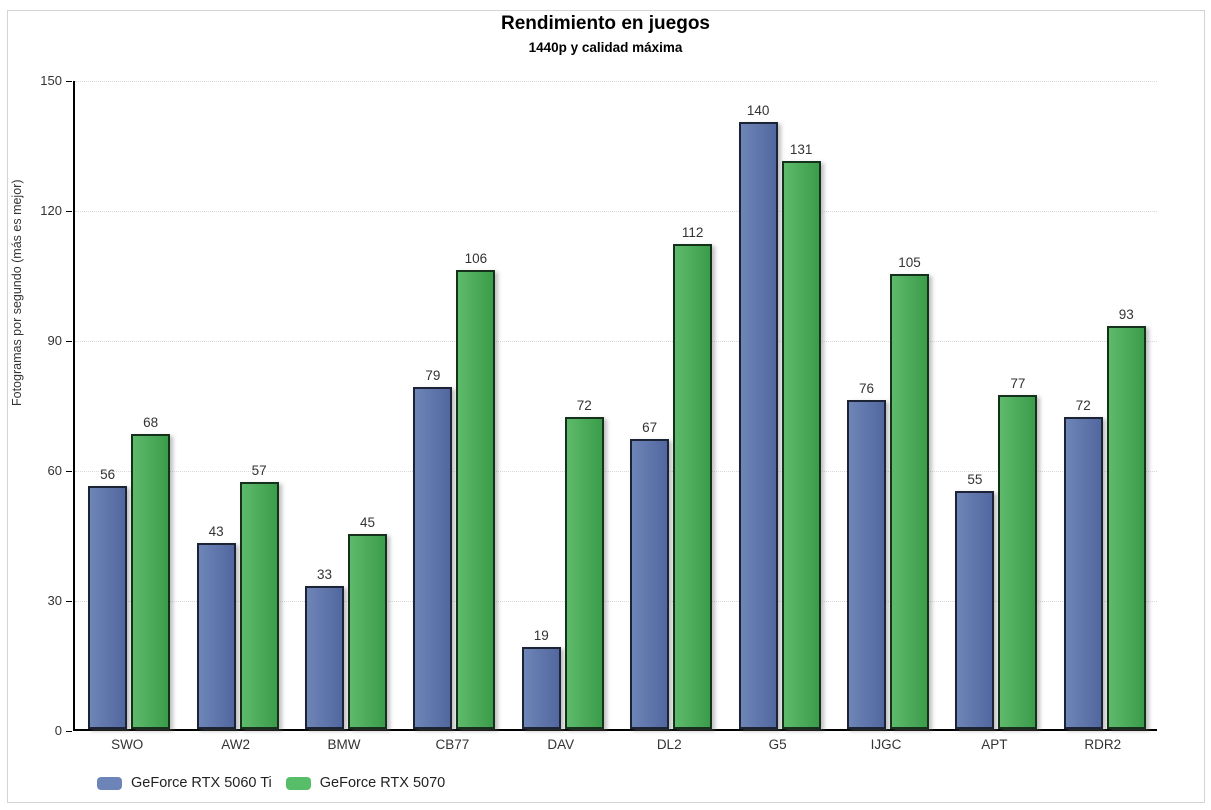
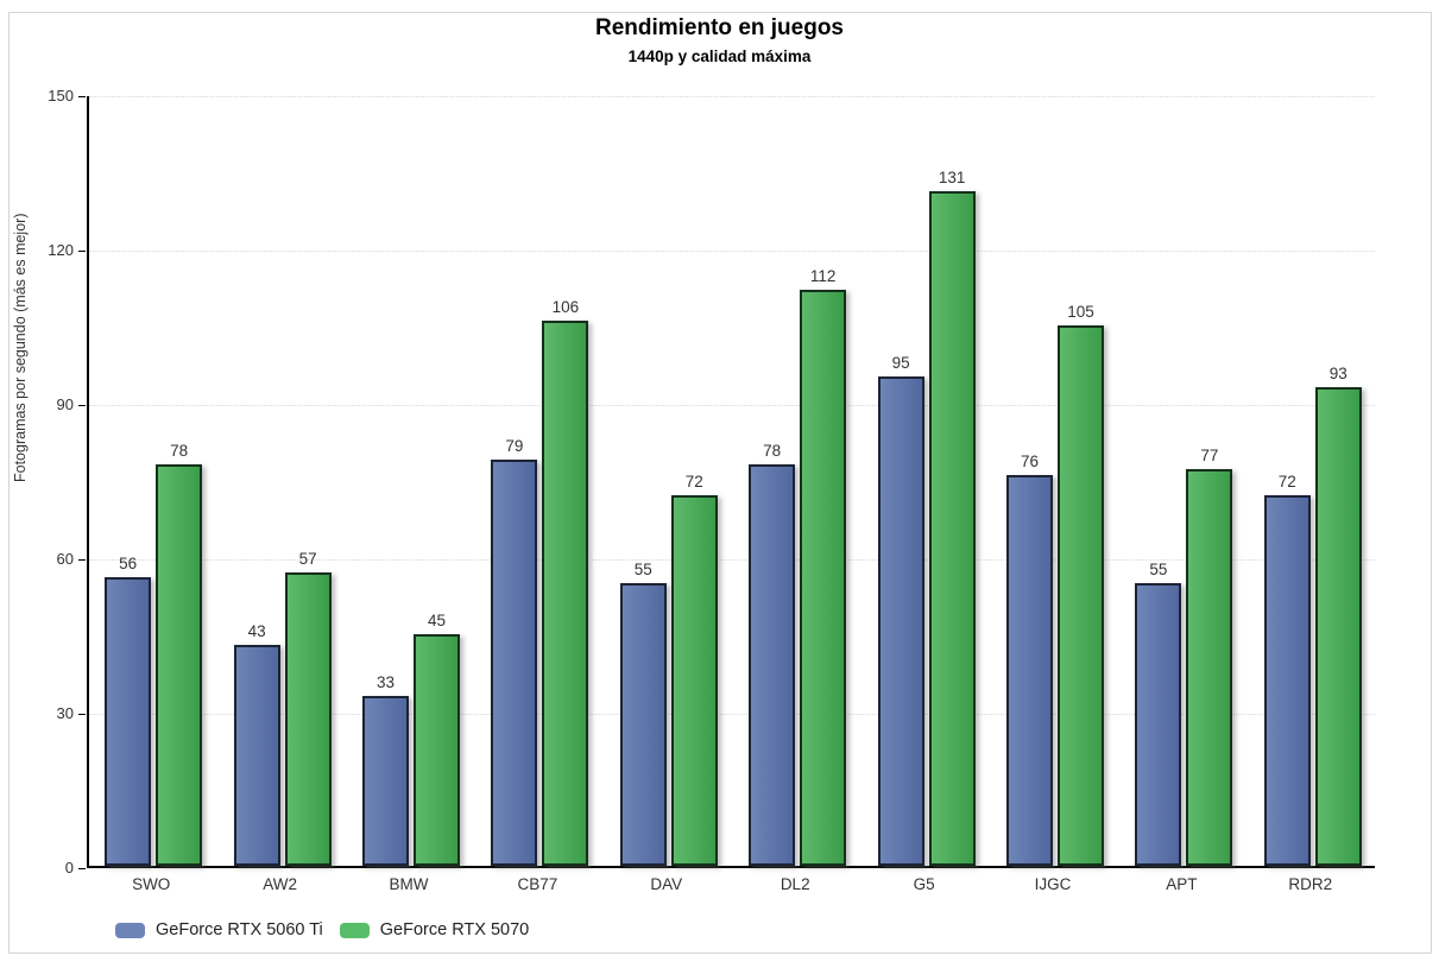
GeForce RTX 5070/SWO: 68 -> 78
GeForce RTX 5060 Ti/DAV: 19 -> 55
GeForce RTX 5060 Ti/DL2: 67 -> 78
GeForce RTX 5060 Ti/G5: 140 -> 95
